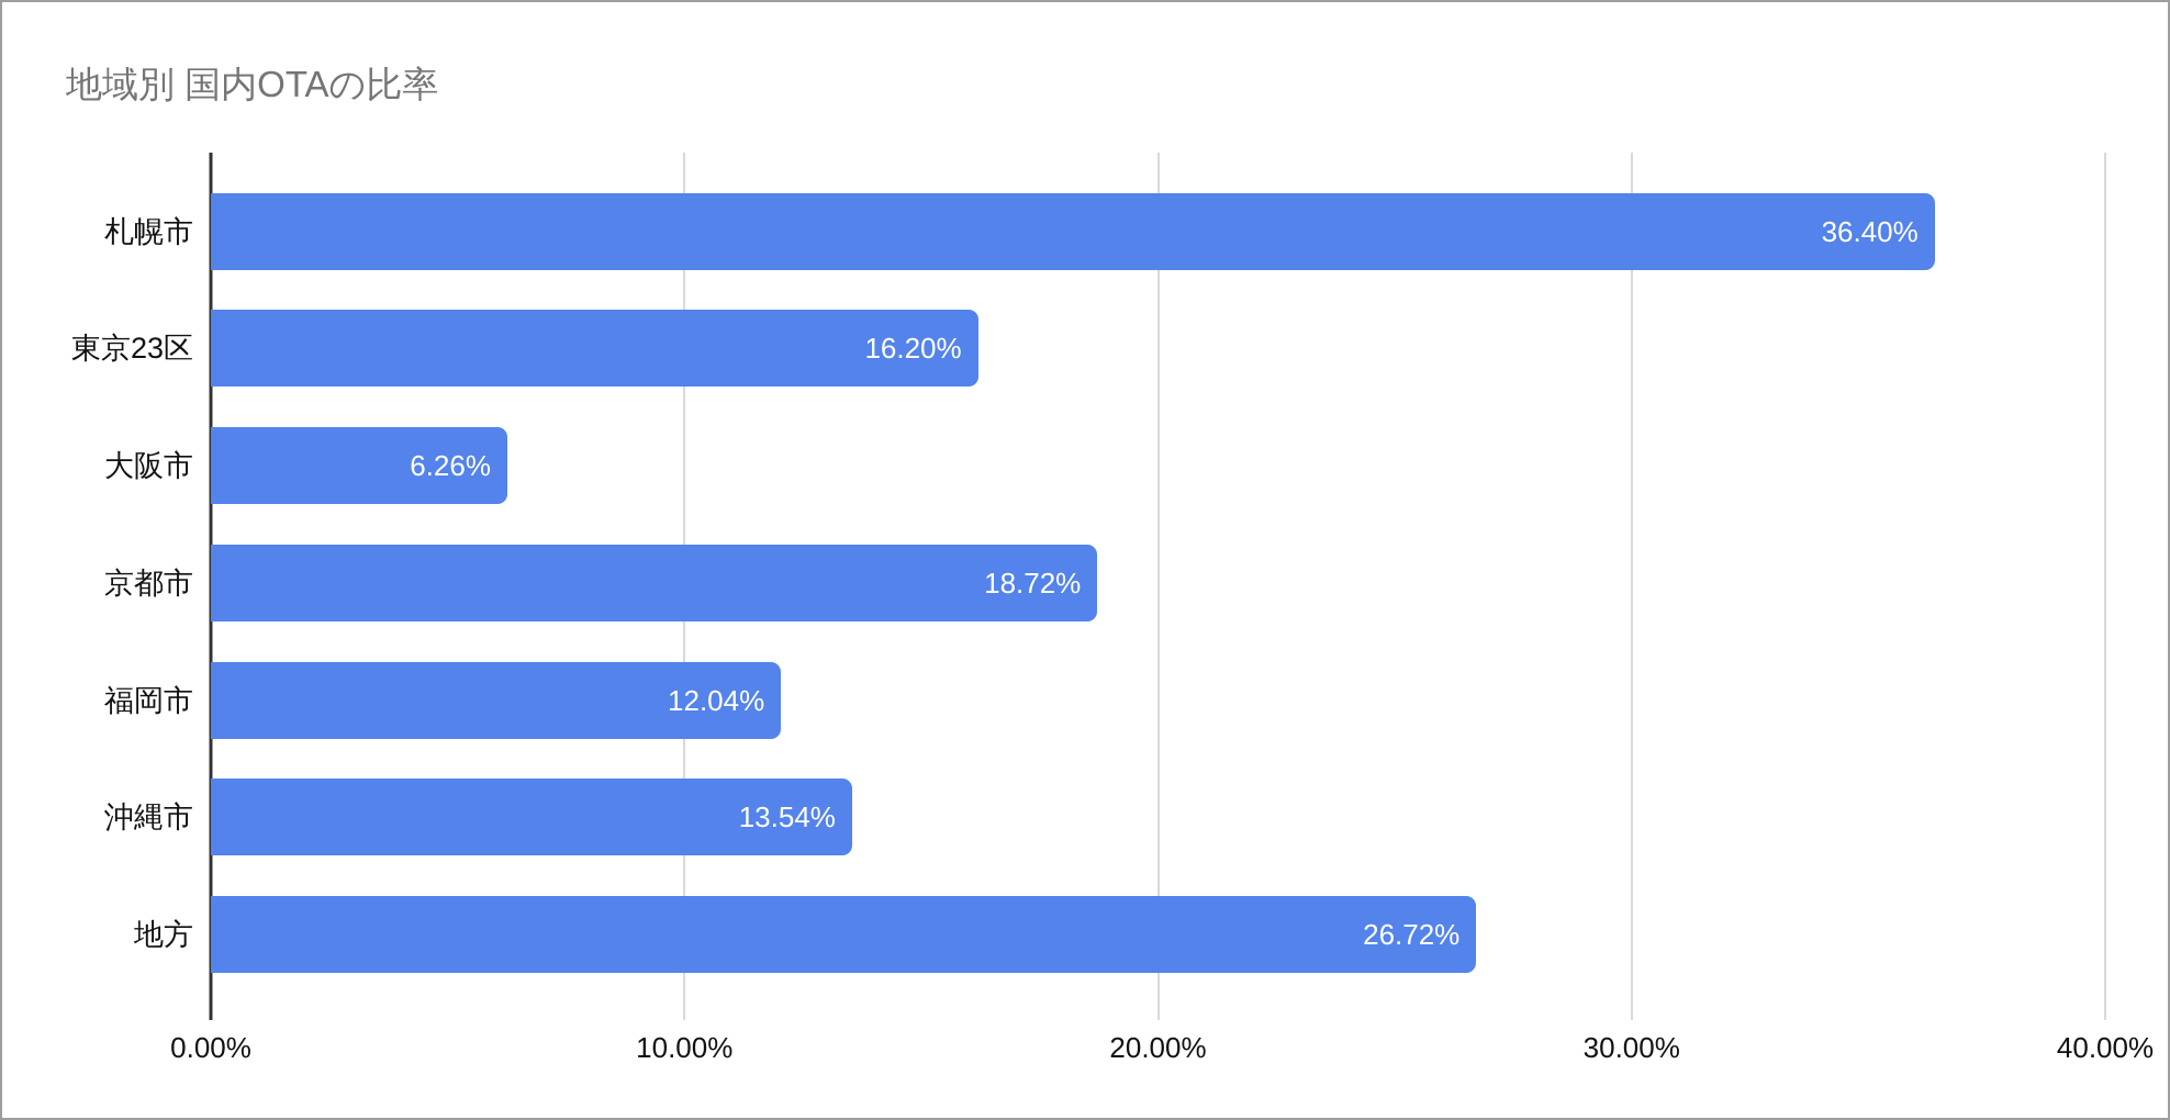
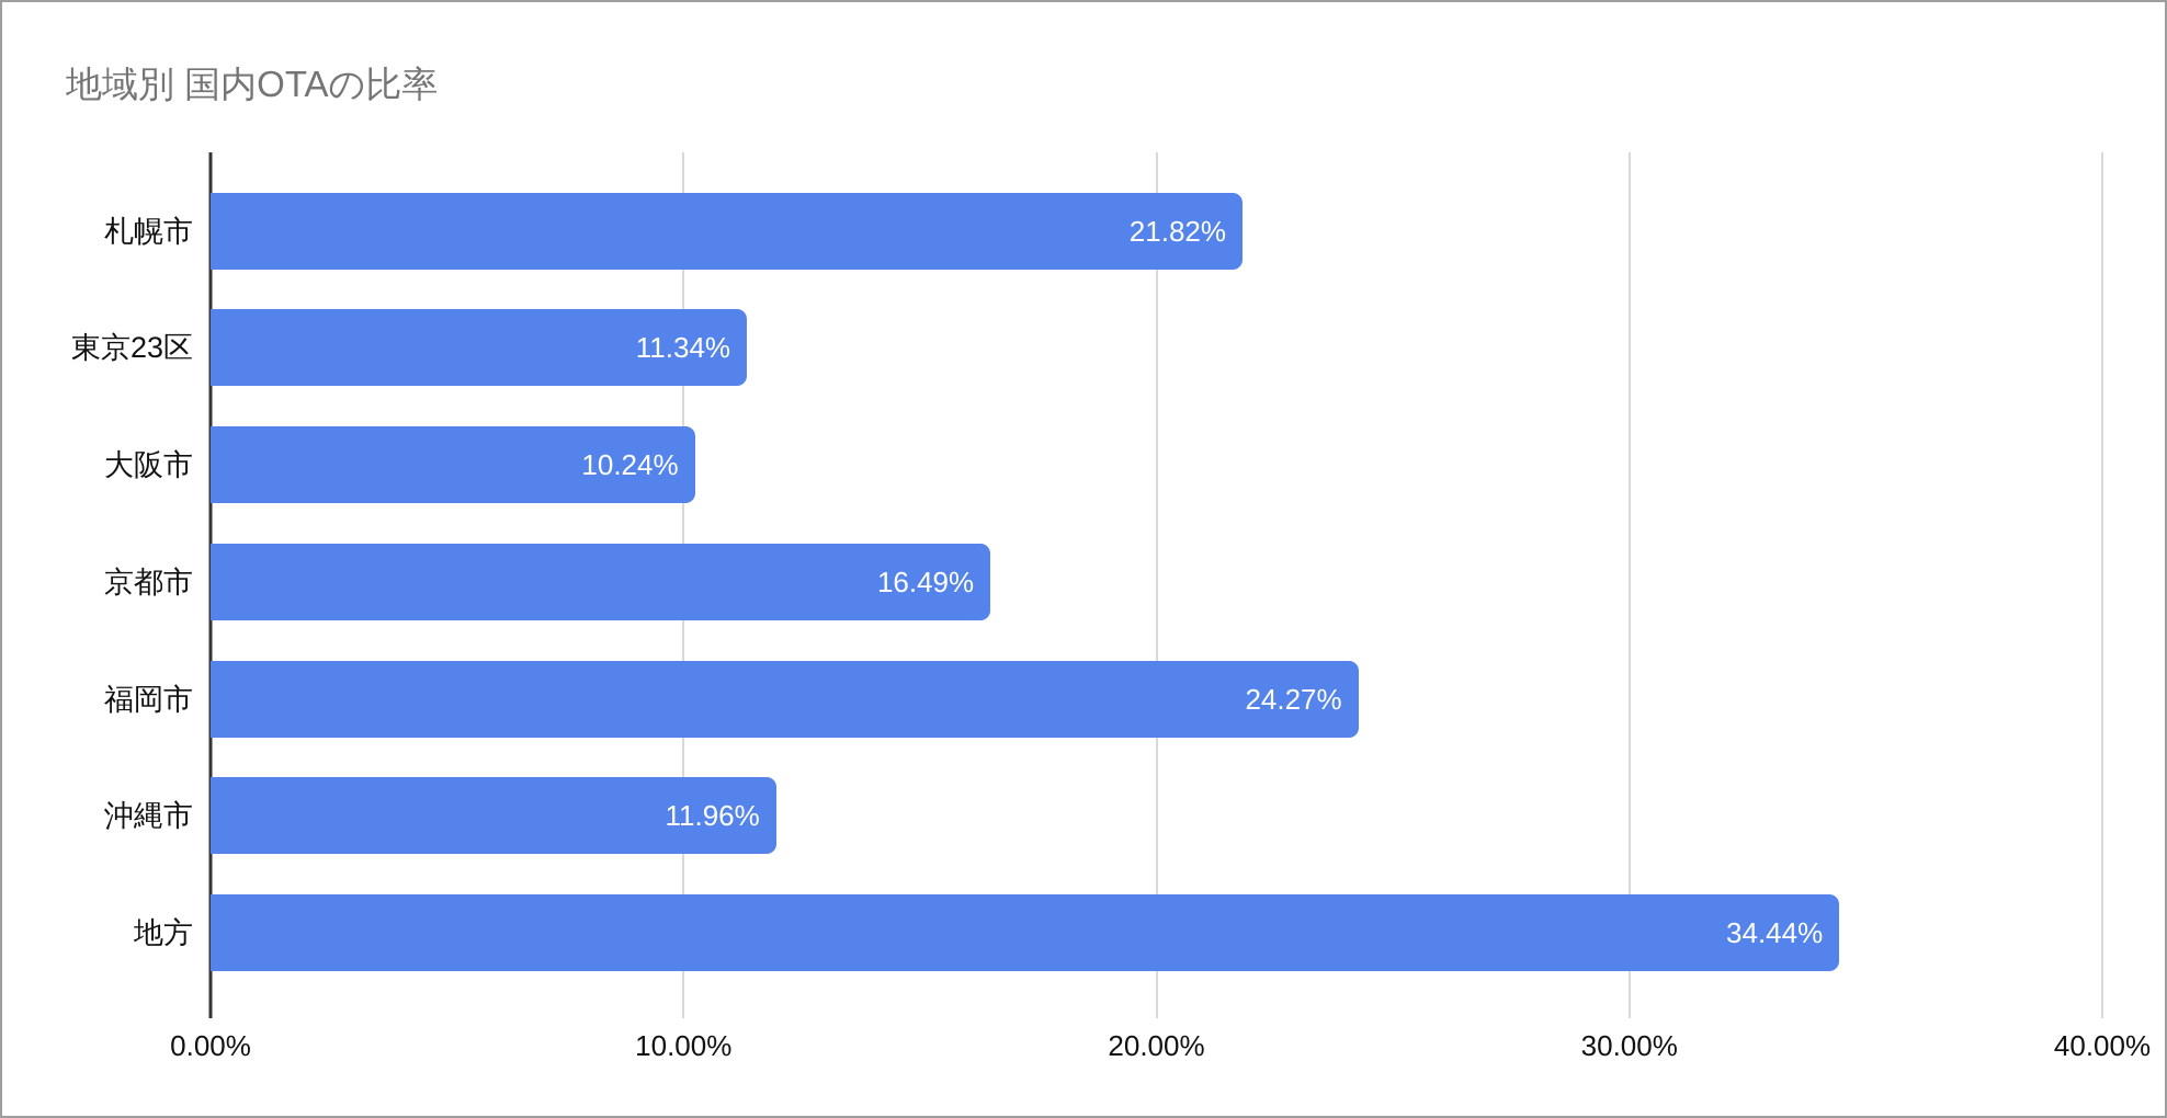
札幌市: 36.40% -> 21.82%
東京23区: 16.20% -> 11.34%
大阪市: 6.26% -> 10.24%
京都市: 18.72% -> 16.49%
福岡市: 12.04% -> 24.27%
沖縄市: 13.54% -> 11.96%
地方: 26.72% -> 34.44%
